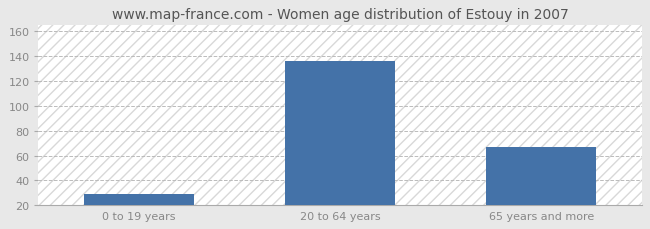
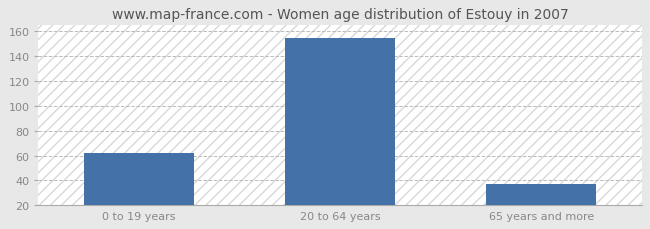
0 to 19 years: 29 -> 62
20 to 64 years: 136 -> 155
65 years and more: 67 -> 37
